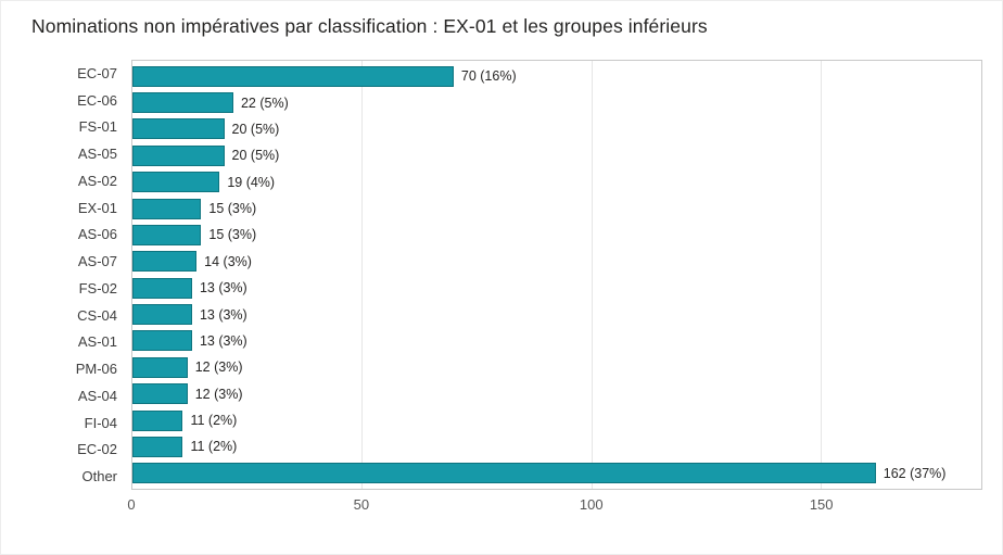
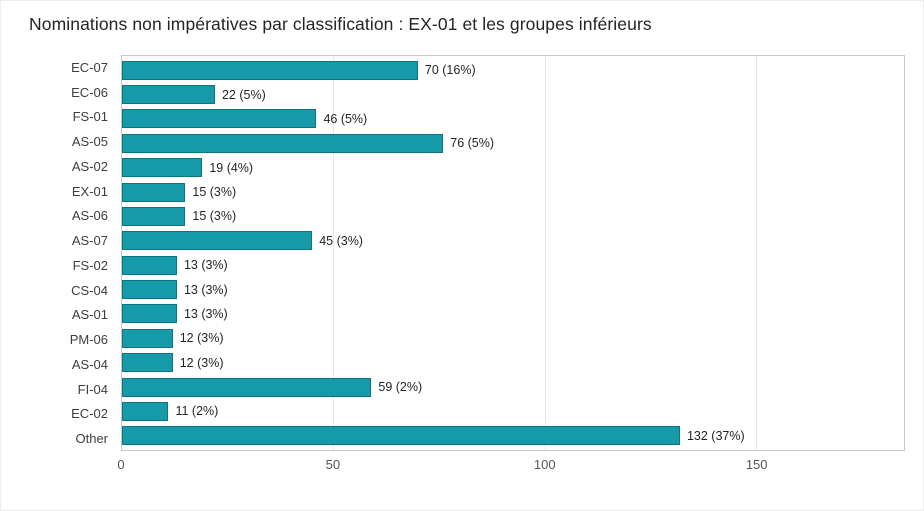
FS-01: 20 -> 46
AS-05: 20 -> 76
AS-07: 14 -> 45
FI-04: 11 -> 59
Other: 162 -> 132
